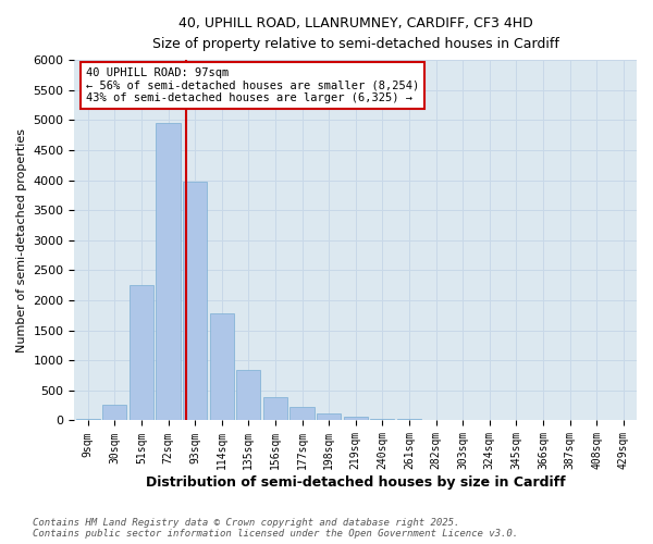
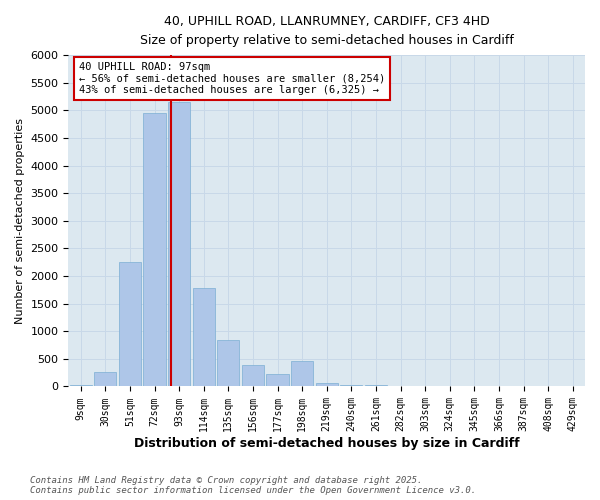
93sqm: 3970 -> 5160
198sqm: 110 -> 460
